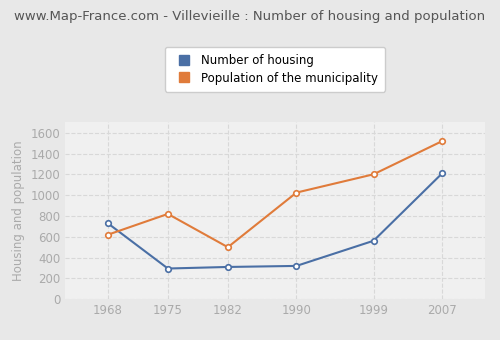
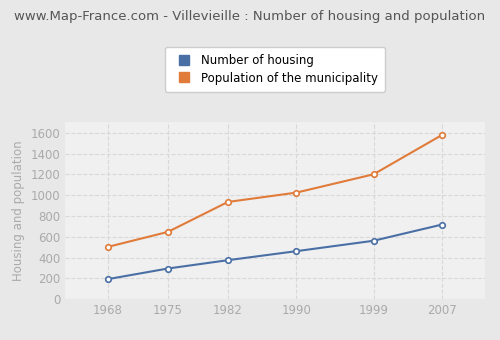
Number of housing/1968: 730 -> 190
Population of the municipality/1968: 620 -> 500
Population of the municipality/1975: 820 -> 650
Number of housing/1982: 310 -> 380
Population of the municipality/1982: 500 -> 940
Number of housing/1990: 320 -> 460
Number of housing/2007: 1210 -> 720
Population of the municipality/2007: 1520 -> 1580
